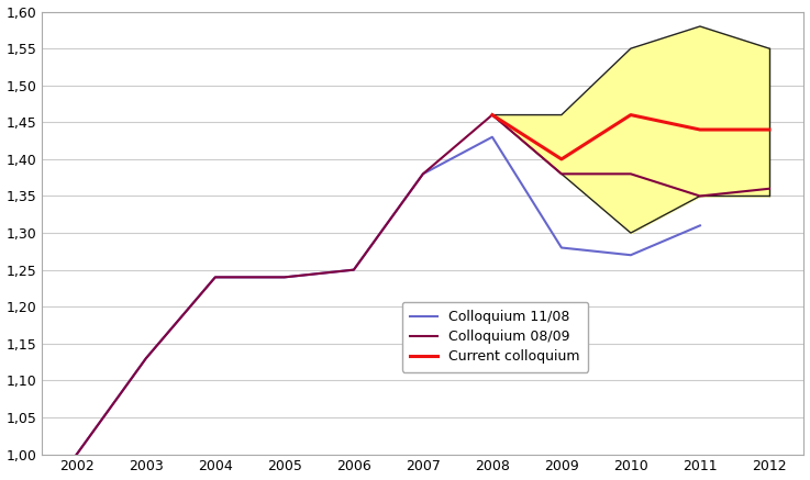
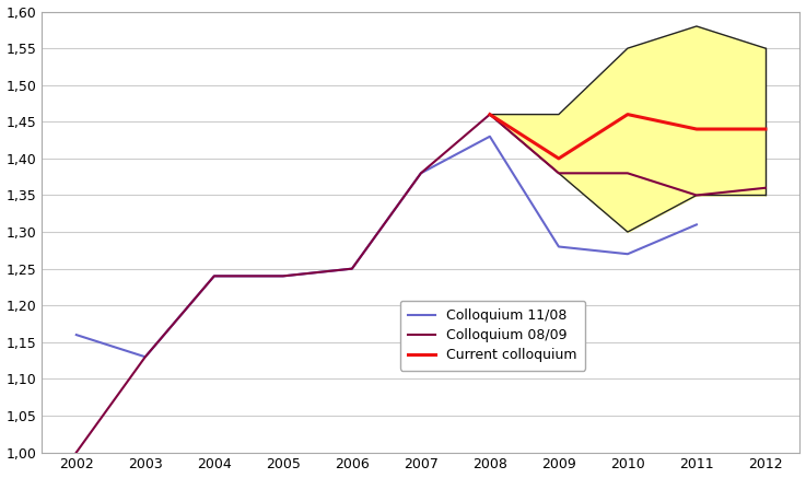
Colloquium 11/08/2002: 1,00 -> 1,16
